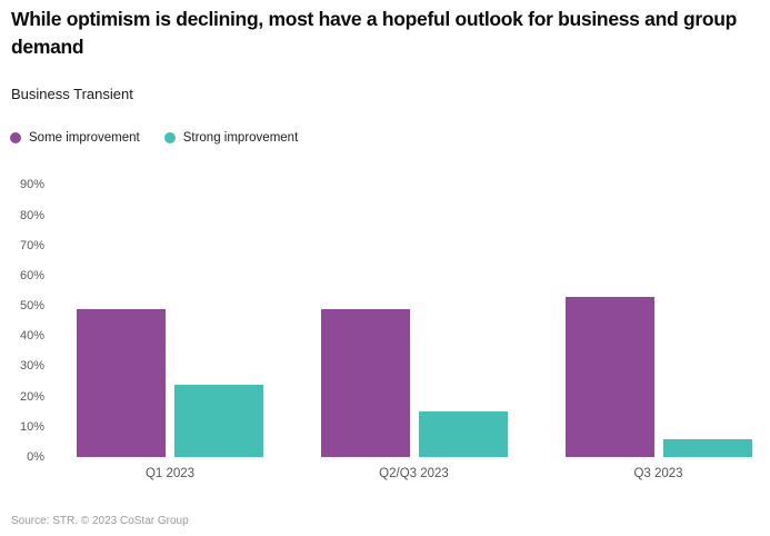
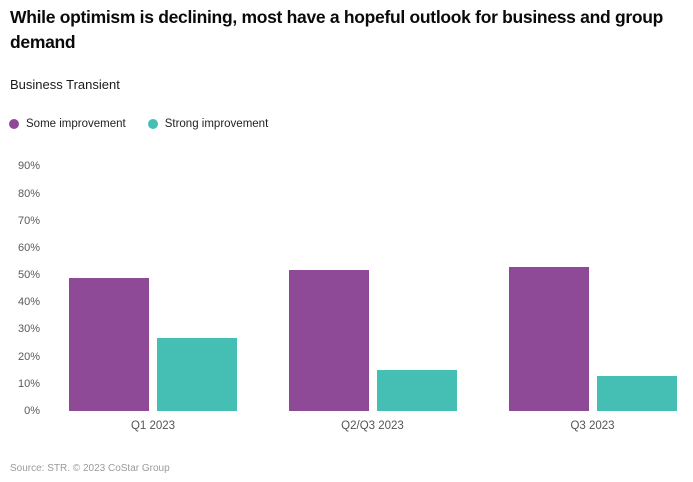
Strong improvement/Q1 2023: 24% -> 27%
Some improvement/Q2/Q3 2023: 49% -> 52%
Strong improvement/Q3 2023: 6% -> 13%
